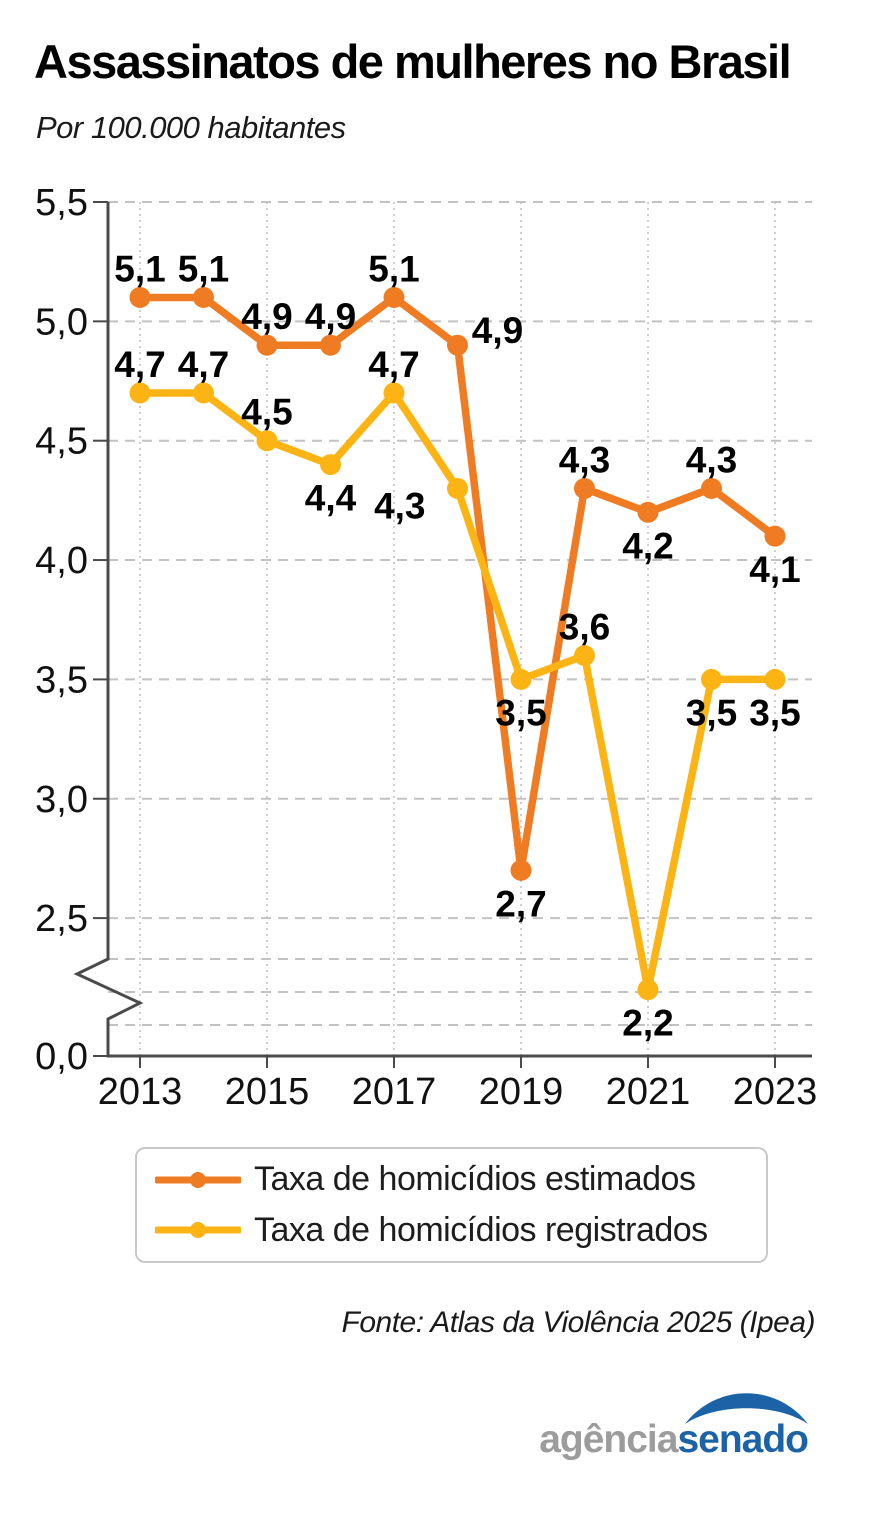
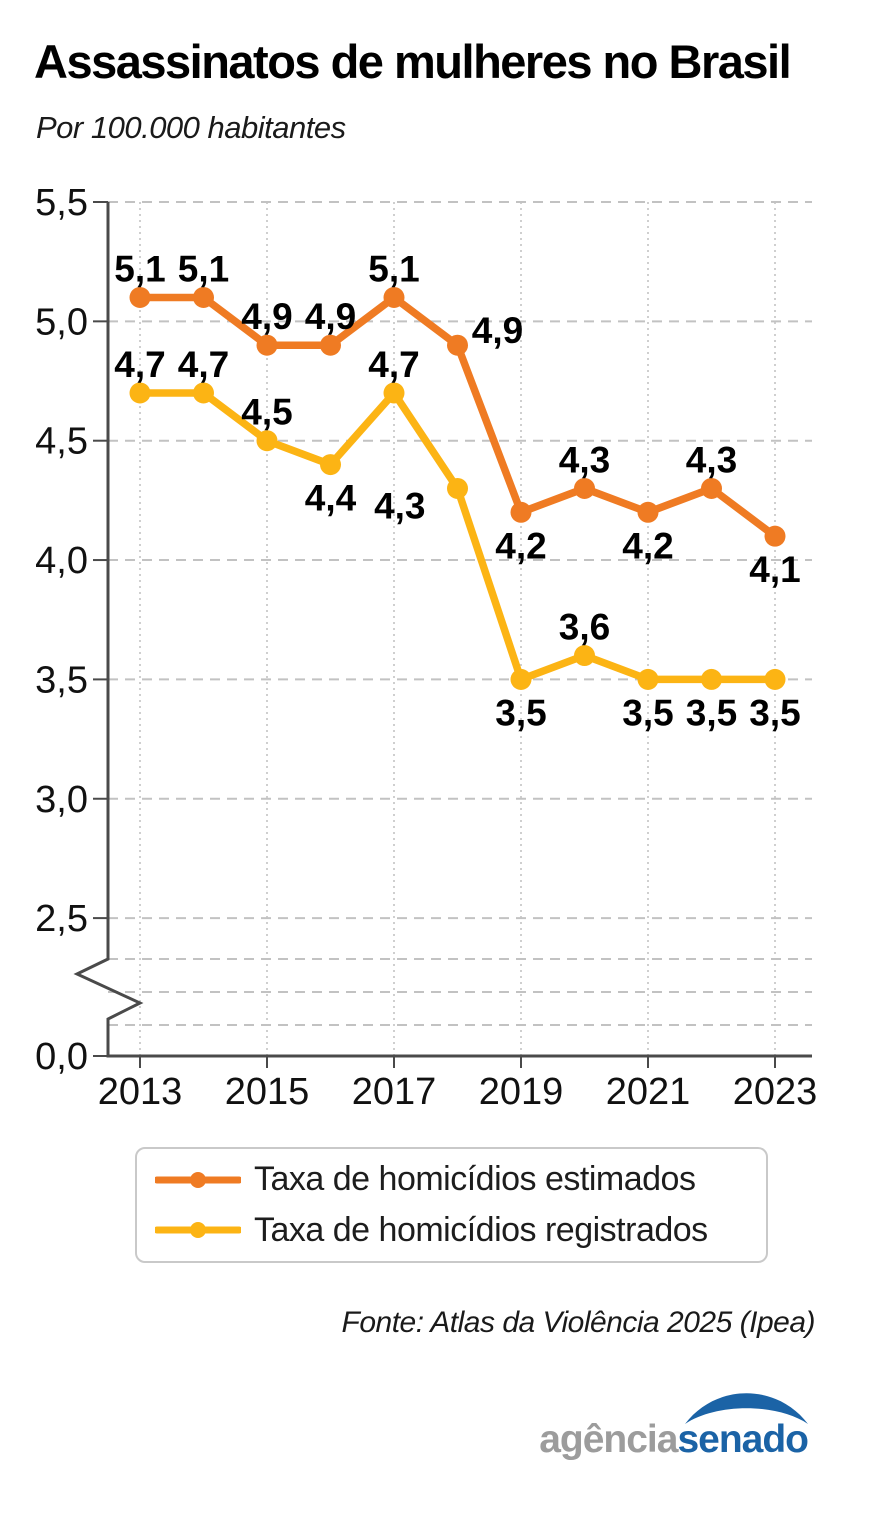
Taxa de homicídios estimados/2019: 2,7 -> 4,2
Taxa de homicídios registrados/2021: 2,2 -> 3,5
